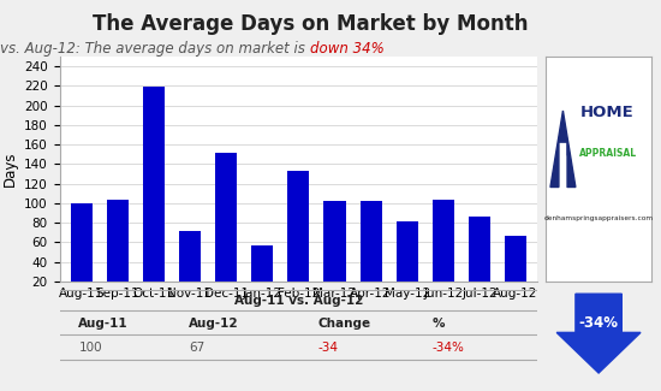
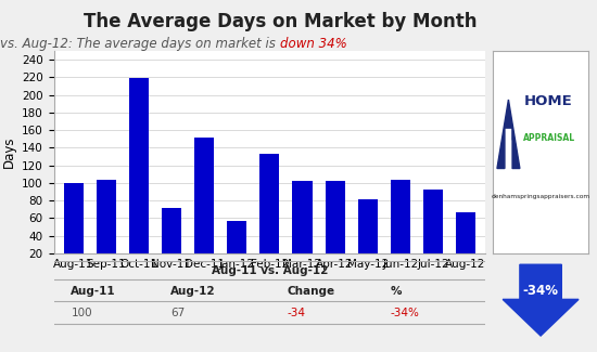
Jul-12: 86 -> 93
